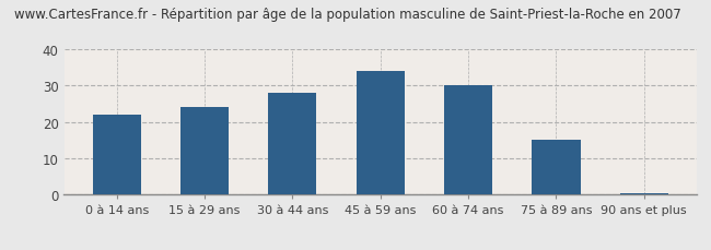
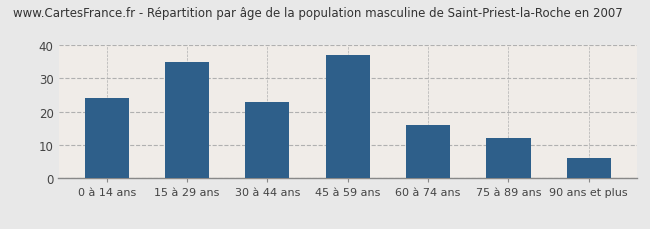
0 à 14 ans: 22.0 -> 24.0
15 à 29 ans: 24.0 -> 35.0
30 à 44 ans: 28.0 -> 23.0
45 à 59 ans: 34.0 -> 37.0
60 à 74 ans: 30.0 -> 16.0
75 à 89 ans: 15.0 -> 12.0
90 ans et plus: 0.5 -> 6.0
